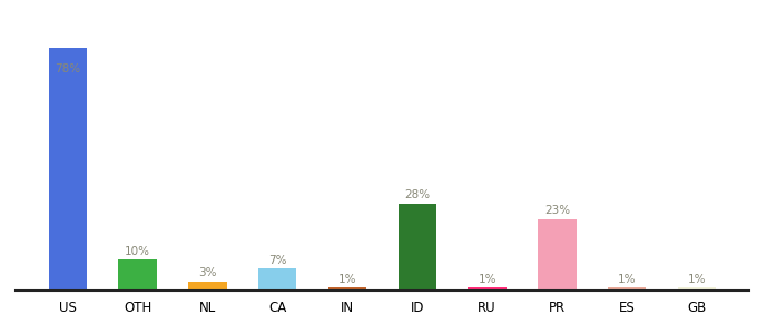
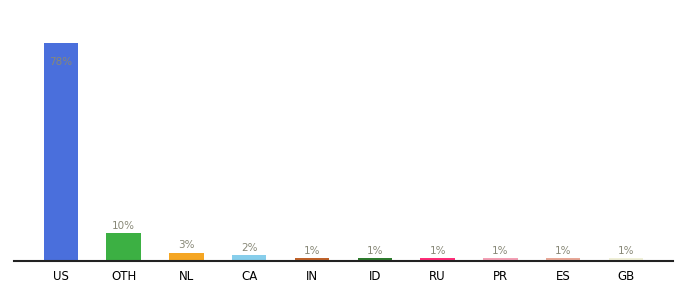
CA: 7% -> 2%
ID: 28% -> 1%
PR: 23% -> 1%
